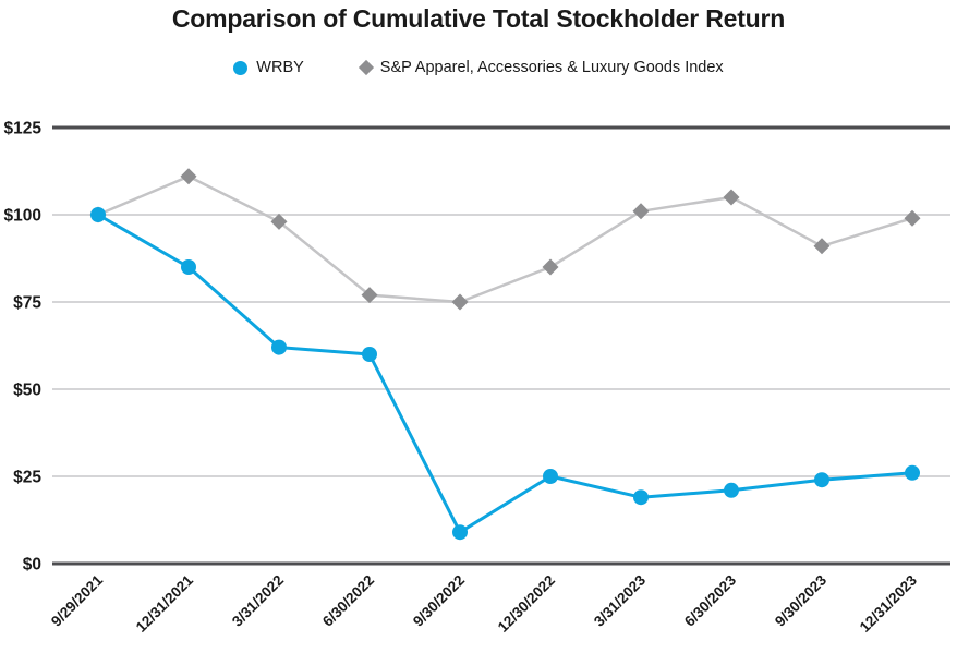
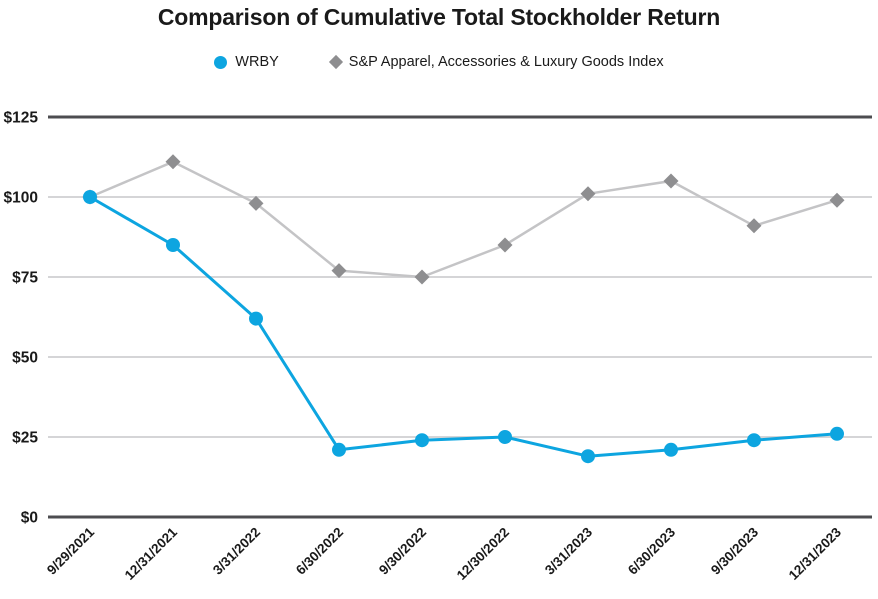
WRBY/6/30/2022: $60 -> $21
WRBY/9/30/2022: $9 -> $24
